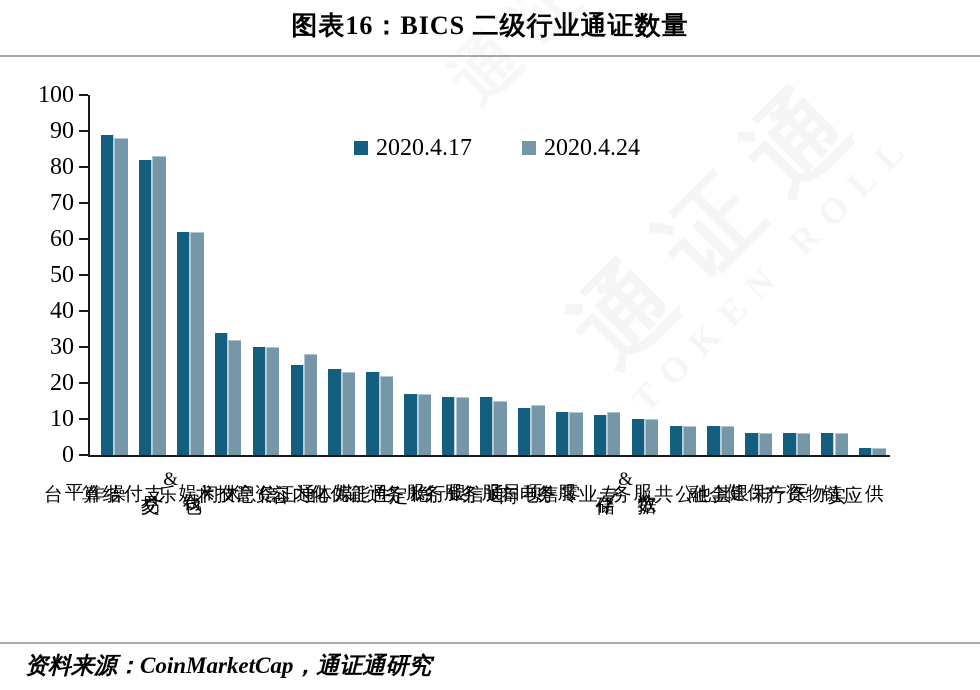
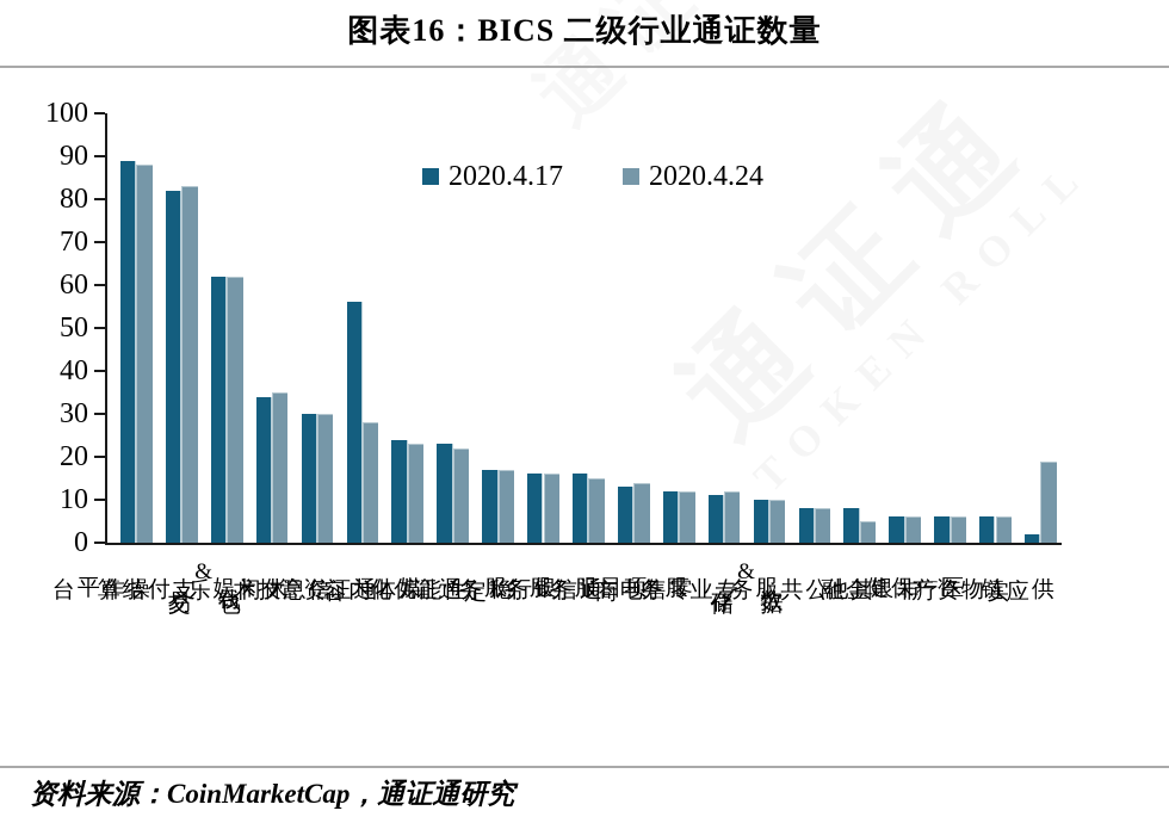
2020.4.24/休闲娱乐: 32 -> 35
2020.4.17/通证资管: 25 -> 56
2020.4.24/其他: 8 -> 5
2020.4.24/供应链: 2 -> 19
